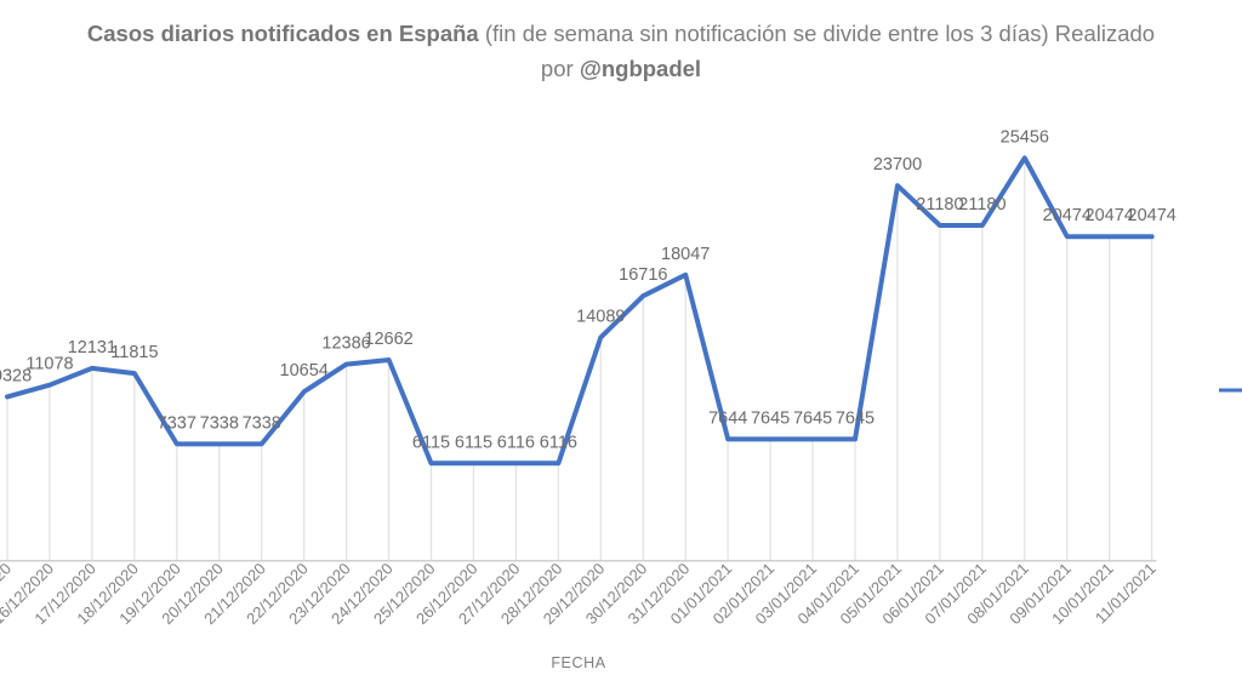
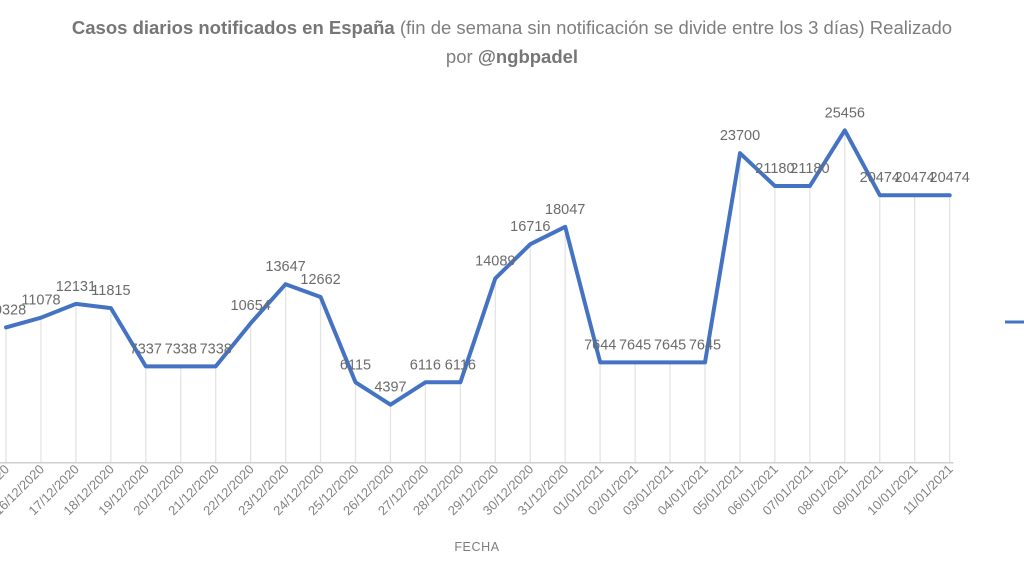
23/12/2020: 12386 -> 13647
26/12/2020: 6115 -> 4397
